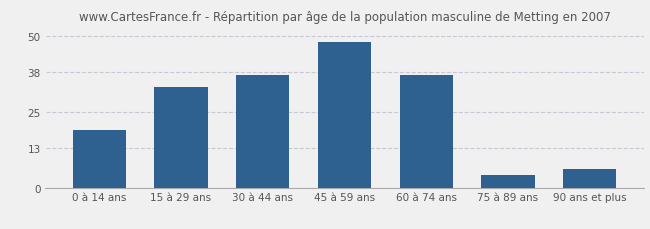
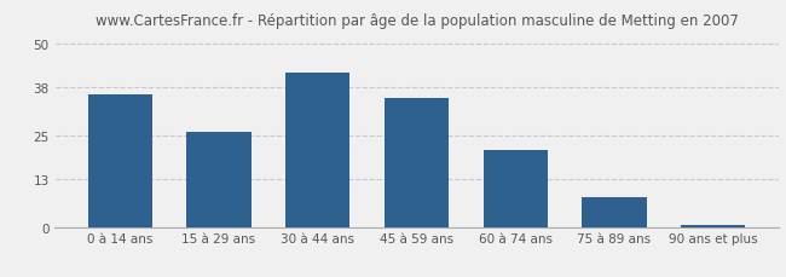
0 à 14 ans: 19.0 -> 36.0
15 à 29 ans: 33.0 -> 26.0
30 à 44 ans: 37.0 -> 42.0
45 à 59 ans: 48.0 -> 35.0
60 à 74 ans: 37.0 -> 21.0
75 à 89 ans: 4.0 -> 8.0
90 ans et plus: 6.0 -> 0.5
